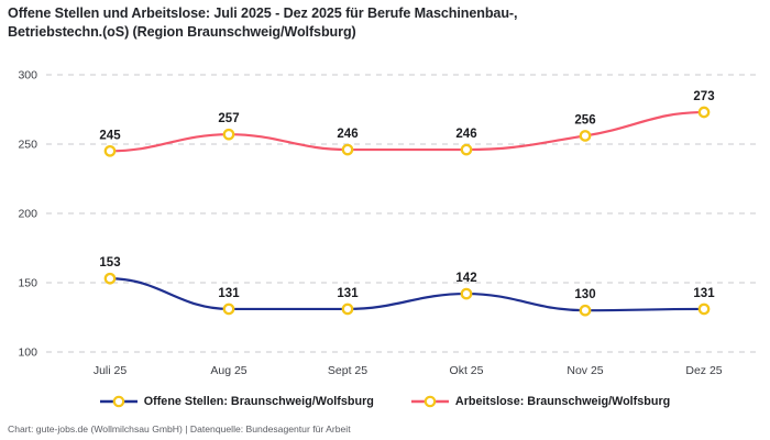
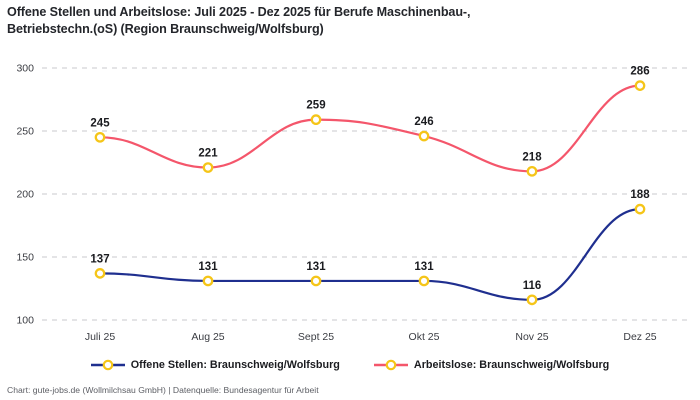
Offene Stellen: Braunschweig/Wolfsburg/Juli 25: 153 -> 137
Arbeitslose: Braunschweig/Wolfsburg/Aug 25: 257 -> 221
Arbeitslose: Braunschweig/Wolfsburg/Sept 25: 246 -> 259
Offene Stellen: Braunschweig/Wolfsburg/Okt 25: 142 -> 131
Offene Stellen: Braunschweig/Wolfsburg/Nov 25: 130 -> 116
Arbeitslose: Braunschweig/Wolfsburg/Nov 25: 256 -> 218
Offene Stellen: Braunschweig/Wolfsburg/Dez 25: 131 -> 188
Arbeitslose: Braunschweig/Wolfsburg/Dez 25: 273 -> 286
